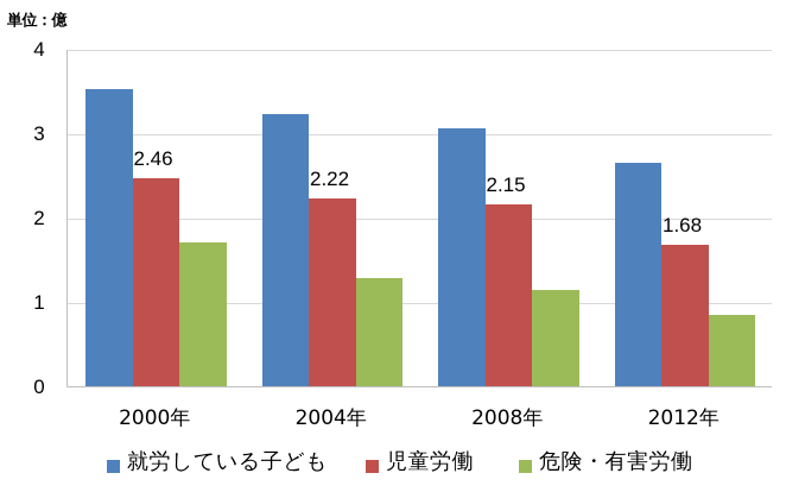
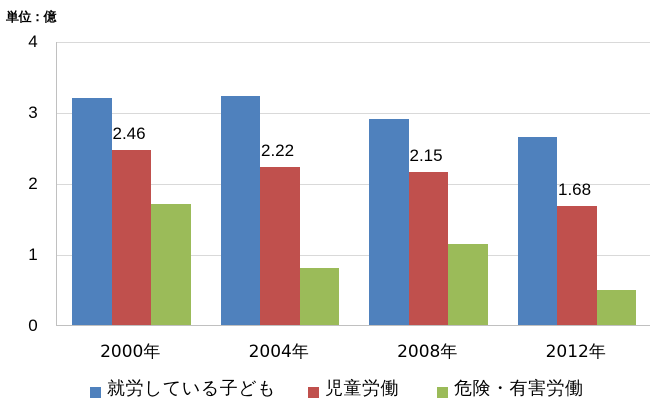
就労している子ども/2000年: 3.5 -> 3.2
危険・有害労働/2004年: 1.3 -> 0.8
就労している子ども/2008年: 3.1 -> 2.9
危険・有害労働/2012年: 0.8 -> 0.5
